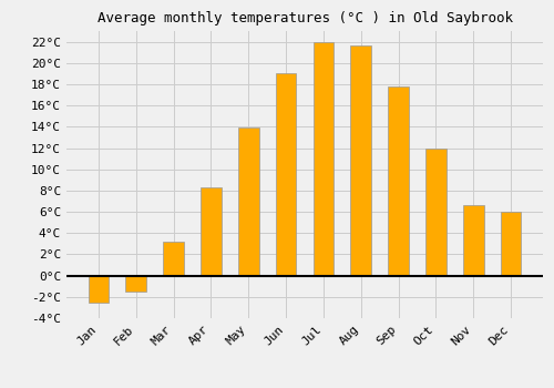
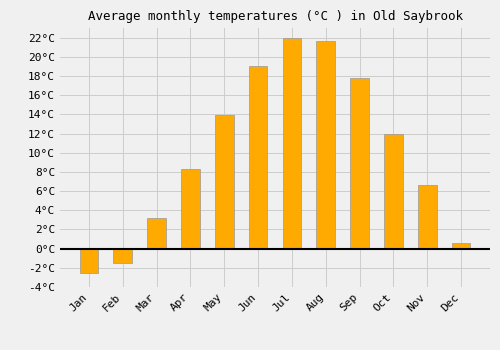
Dec: 6.0°C -> 0.6°C
